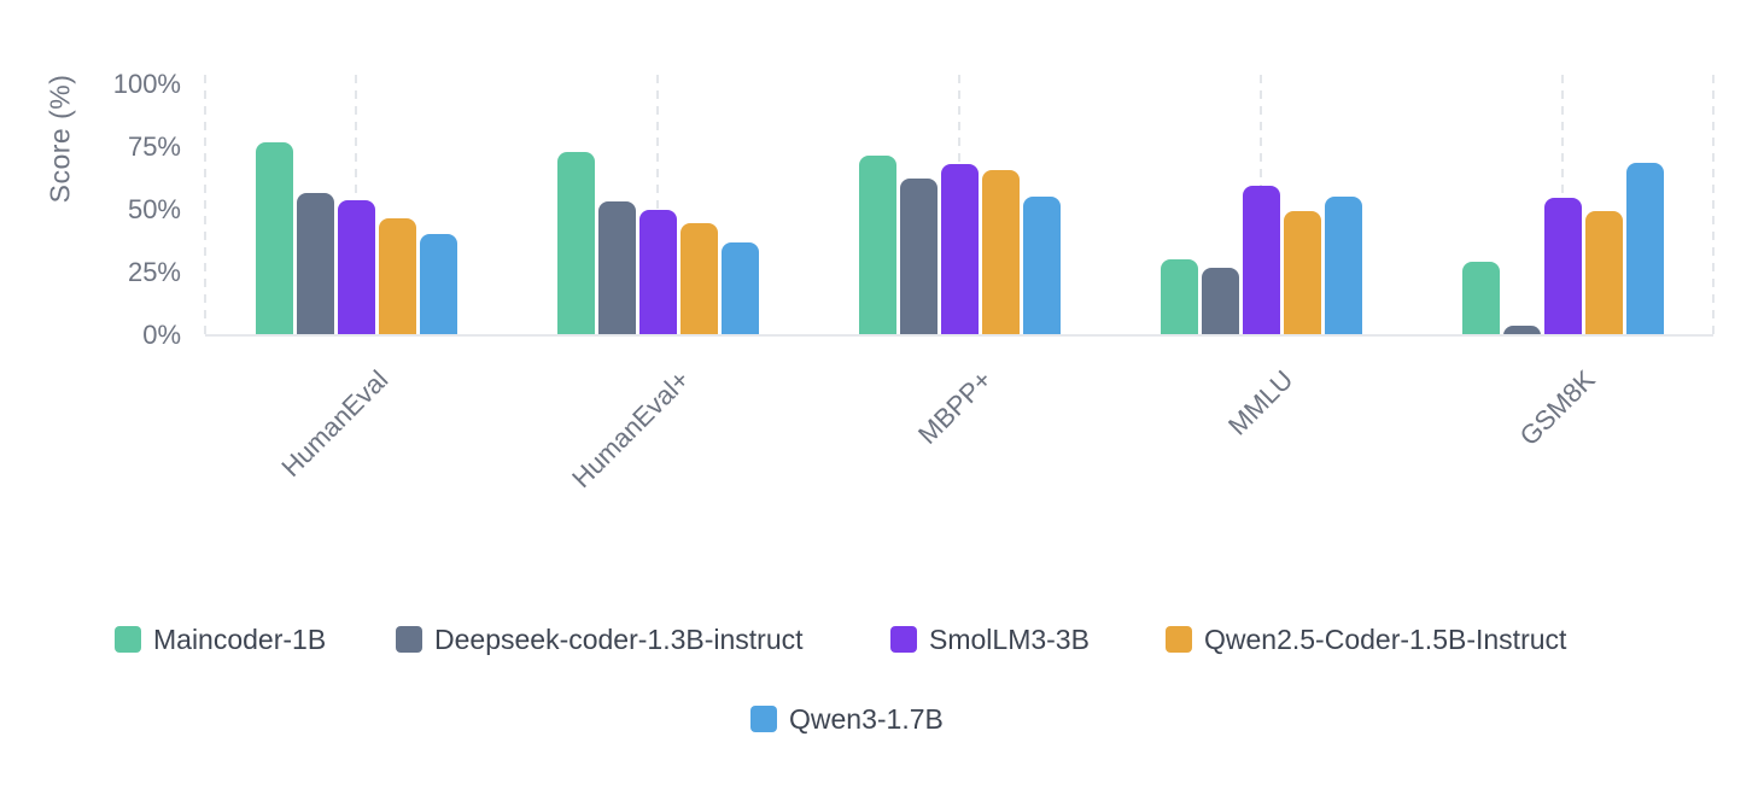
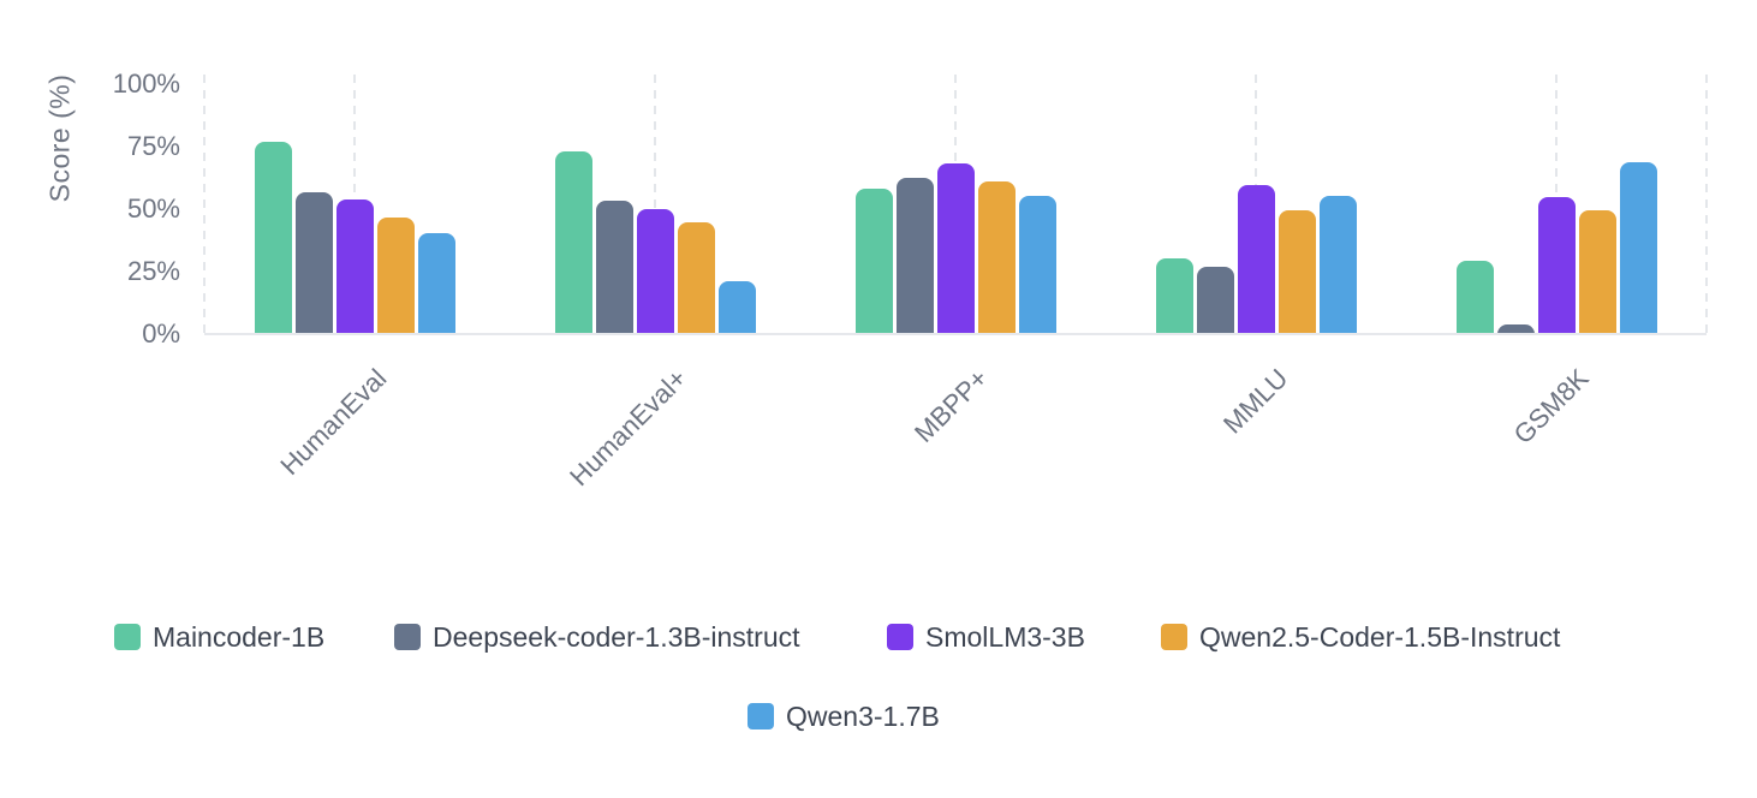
Qwen3-1.7B/HumanEval+: 37% -> 21%
Maincoder-1B/MBPP+: 72% -> 58%
Qwen2.5-Coder-1.5B-Instruct/MBPP+: 66% -> 61%
